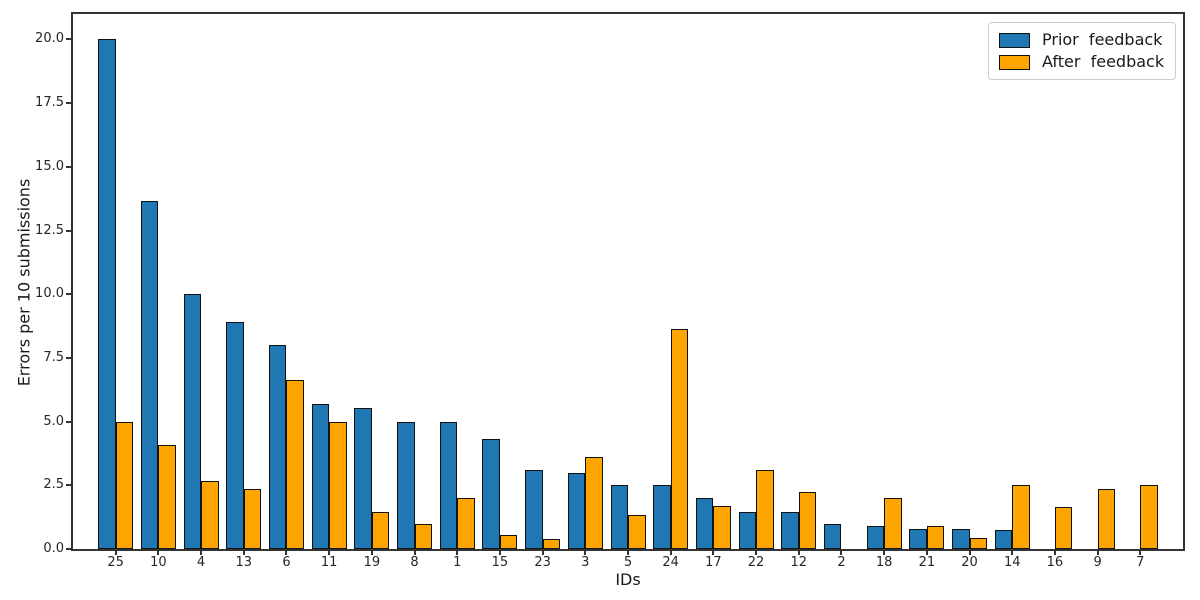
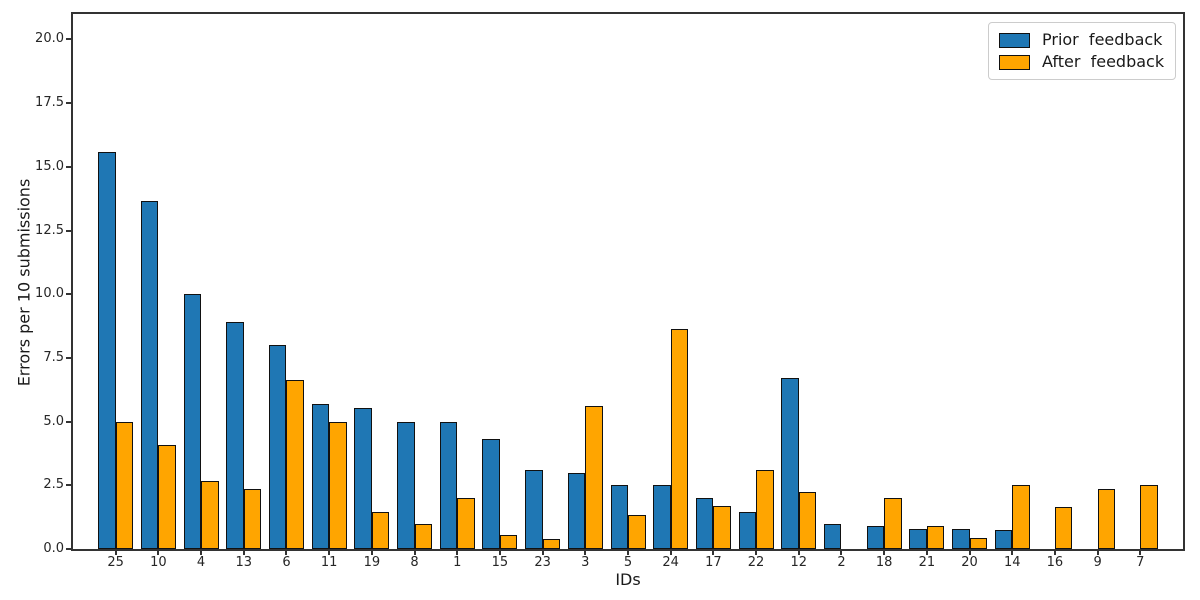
Prior feedback/25: 20.0 -> 15.6
After feedback/3: 3.6 -> 5.6
Prior feedback/12: 1.4 -> 6.7
